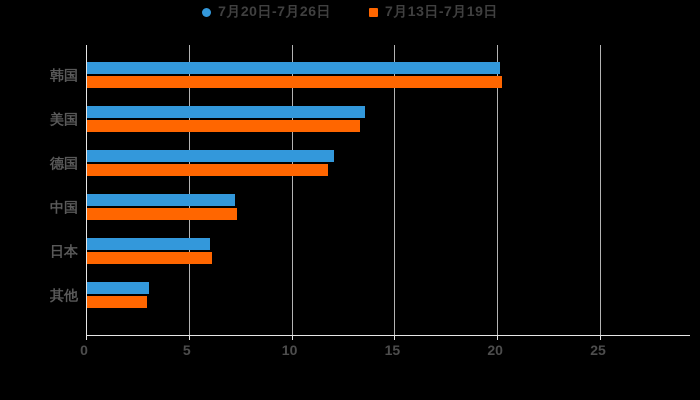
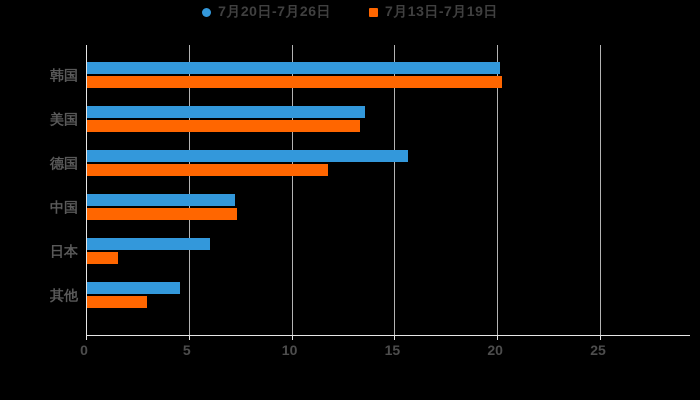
7月20日-7月26日/德国: 12.0 -> 15.6
7月13日-7月19日/日本: 6.1 -> 1.5
7月20日-7月26日/其他: 3.0 -> 4.5
